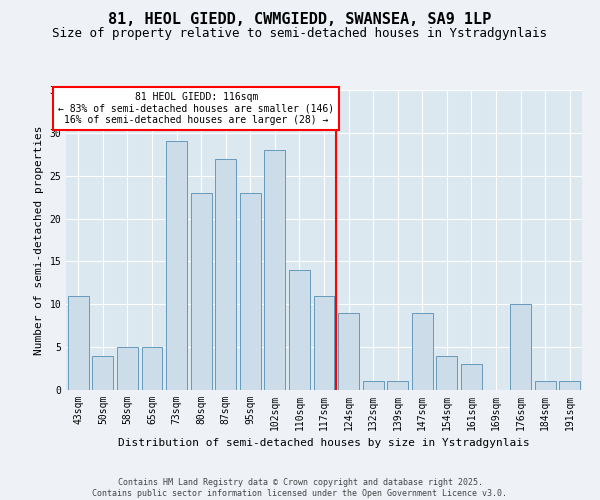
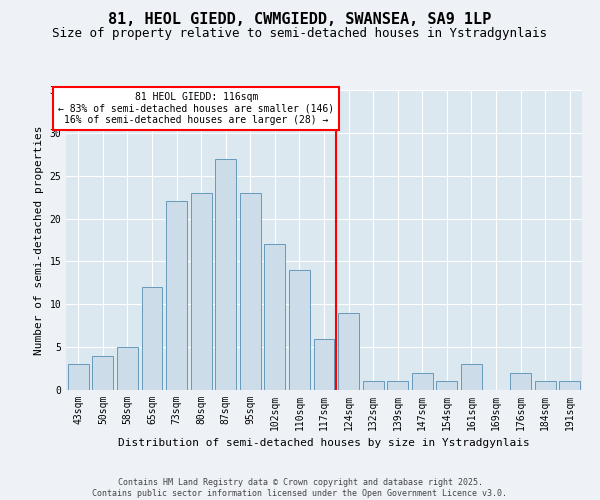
43sqm: 11 -> 3
65sqm: 5 -> 12
73sqm: 29 -> 22
102sqm: 28 -> 17
117sqm: 11 -> 6
147sqm: 9 -> 2
154sqm: 4 -> 1
176sqm: 10 -> 2
